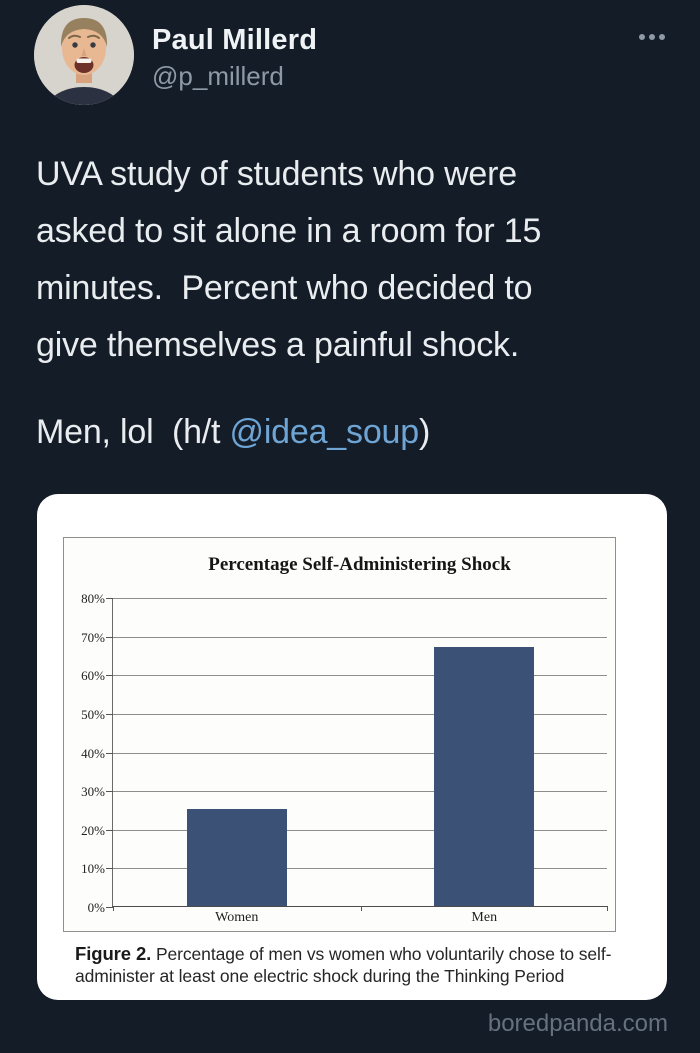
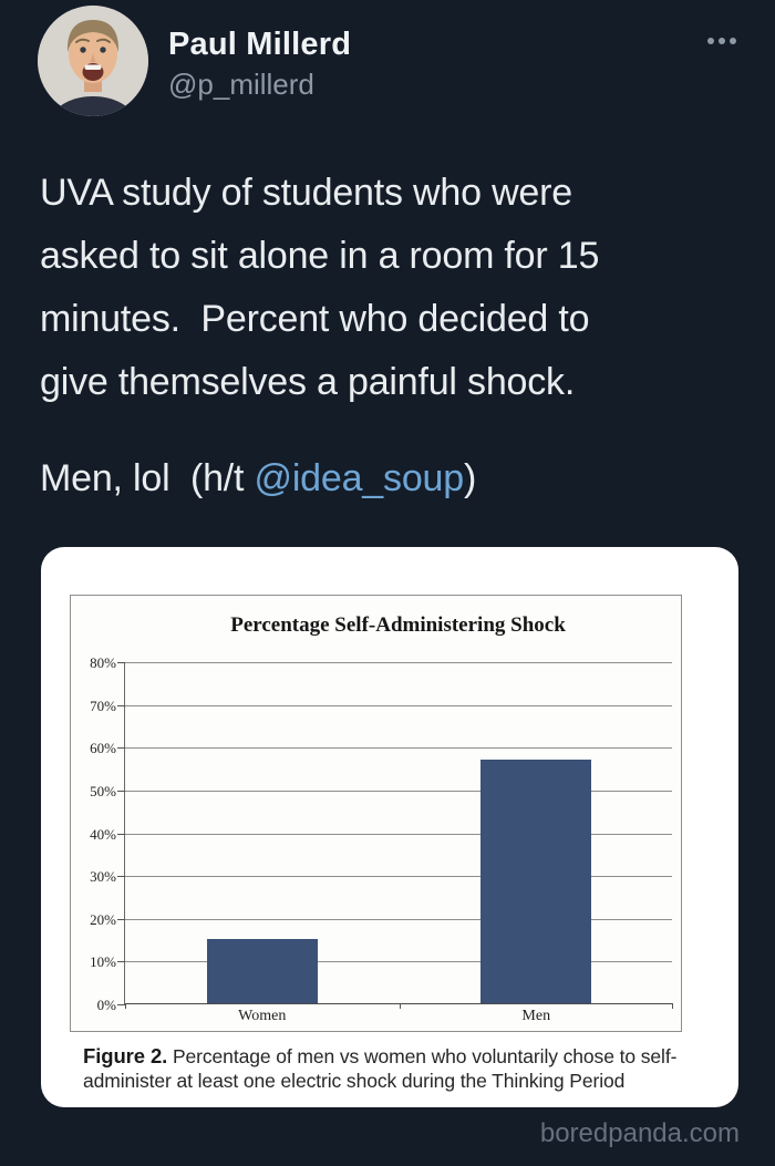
Women: 25% -> 15%
Men: 67% -> 57%
